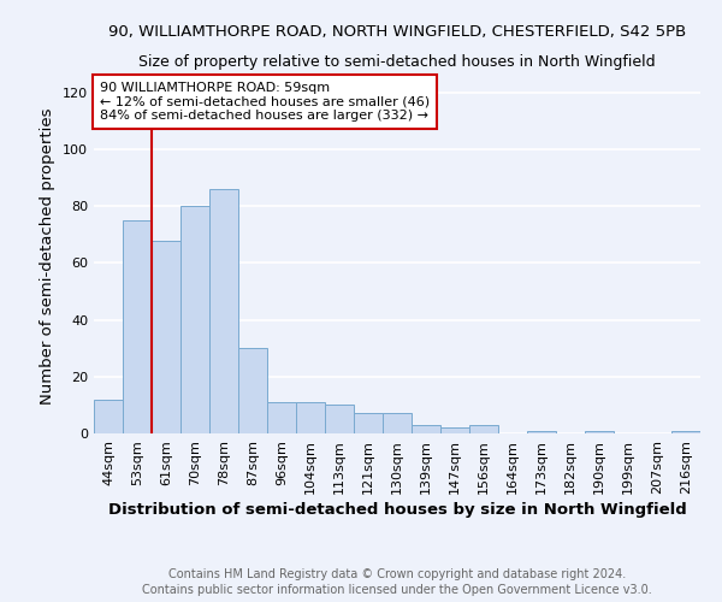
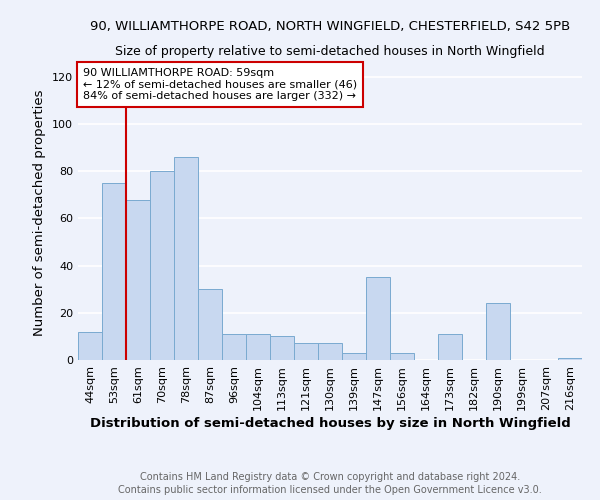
147sqm: 2 -> 35
173sqm: 1 -> 11
190sqm: 1 -> 24
